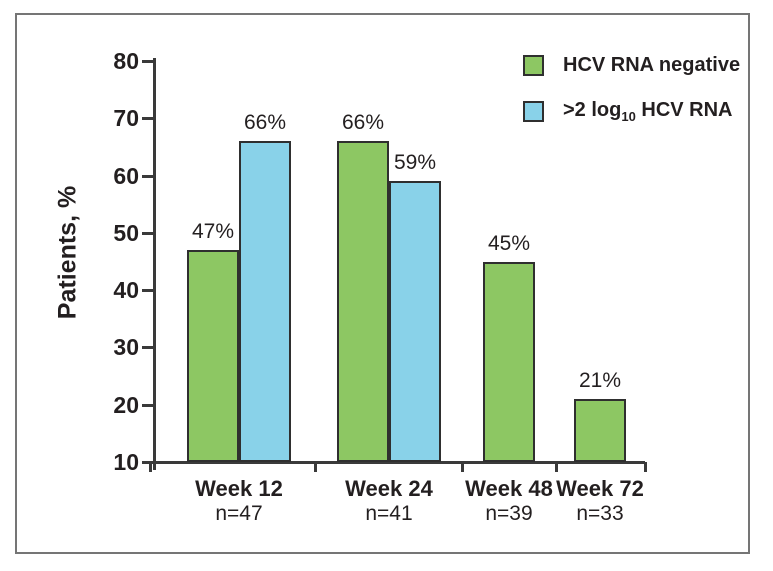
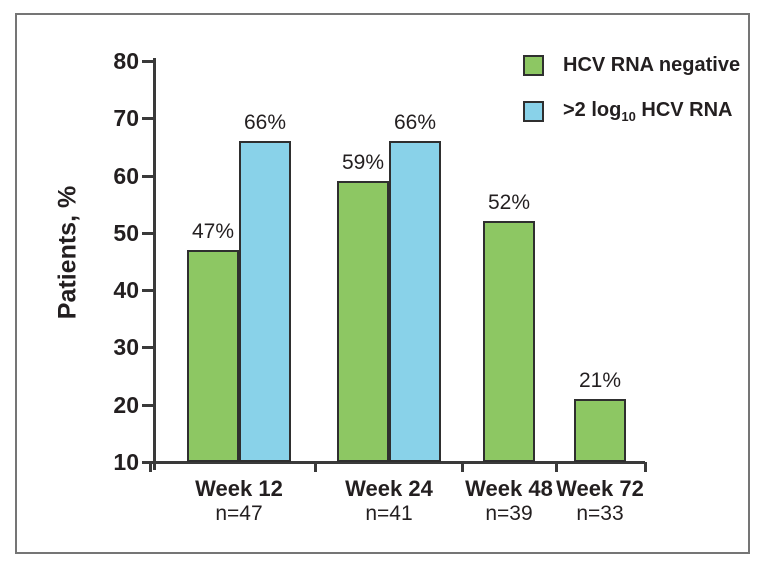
HCV RNA negative/Week 24: 66% -> 59%
>2 log10 HCV RNA/Week 24: 59% -> 66%
HCV RNA negative/Week 48: 45% -> 52%
